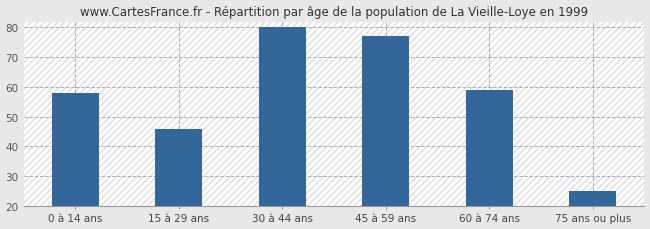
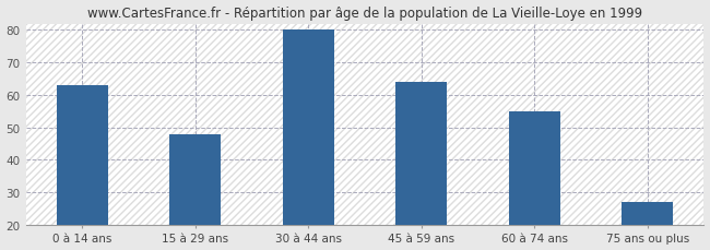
0 à 14 ans: 58 -> 63
15 à 29 ans: 46 -> 48
45 à 59 ans: 77 -> 64
60 à 74 ans: 59 -> 55
75 ans ou plus: 25 -> 27
